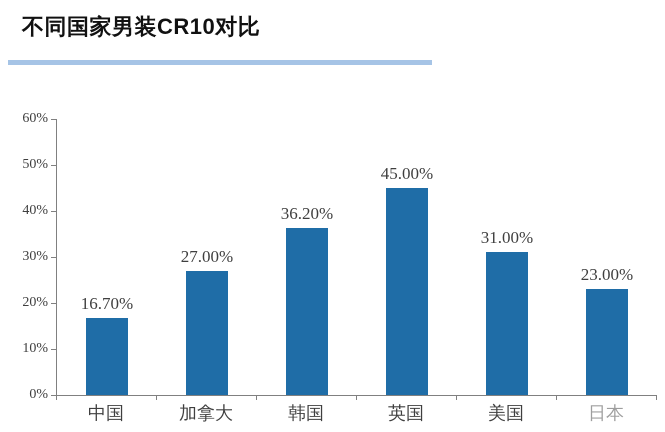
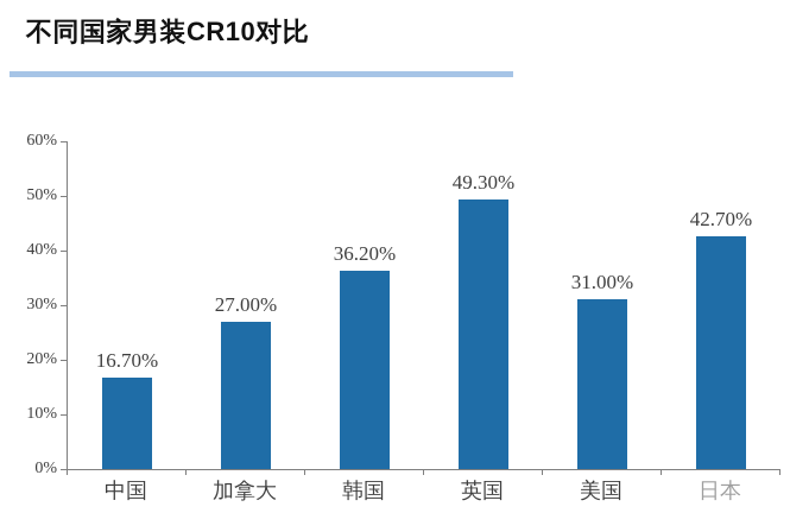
英国: 45.00% -> 49.30%
日本: 23.00% -> 42.70%
